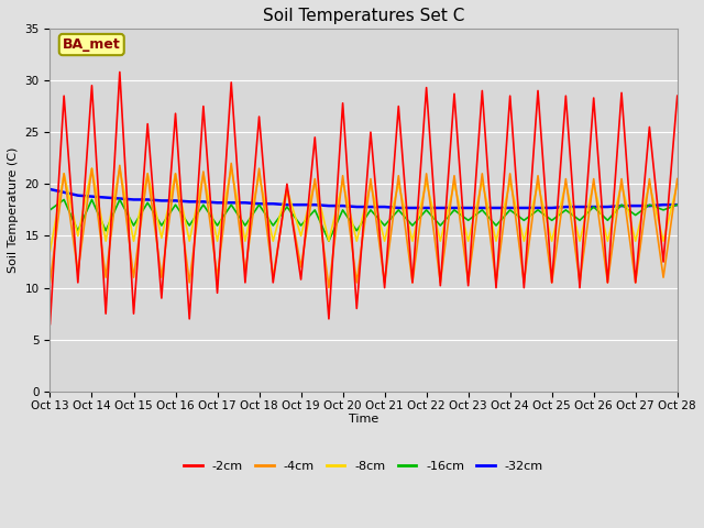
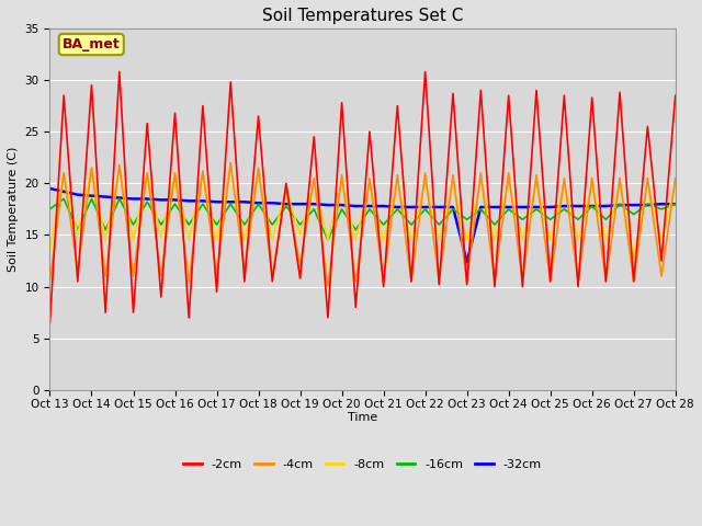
-2cm/Oct 22: 29.3 -> 30.8
-32cm/Oct 23: 17.7 -> 12.4
-8cm/Oct 27: 14.5 -> 12.8
